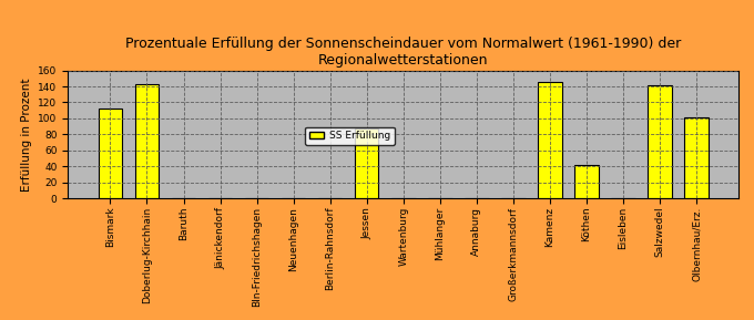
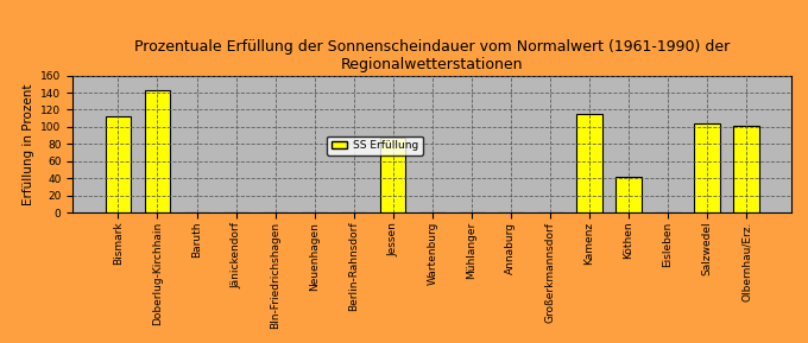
Kamenz: 146 -> 115
Salzwedel: 142 -> 104
